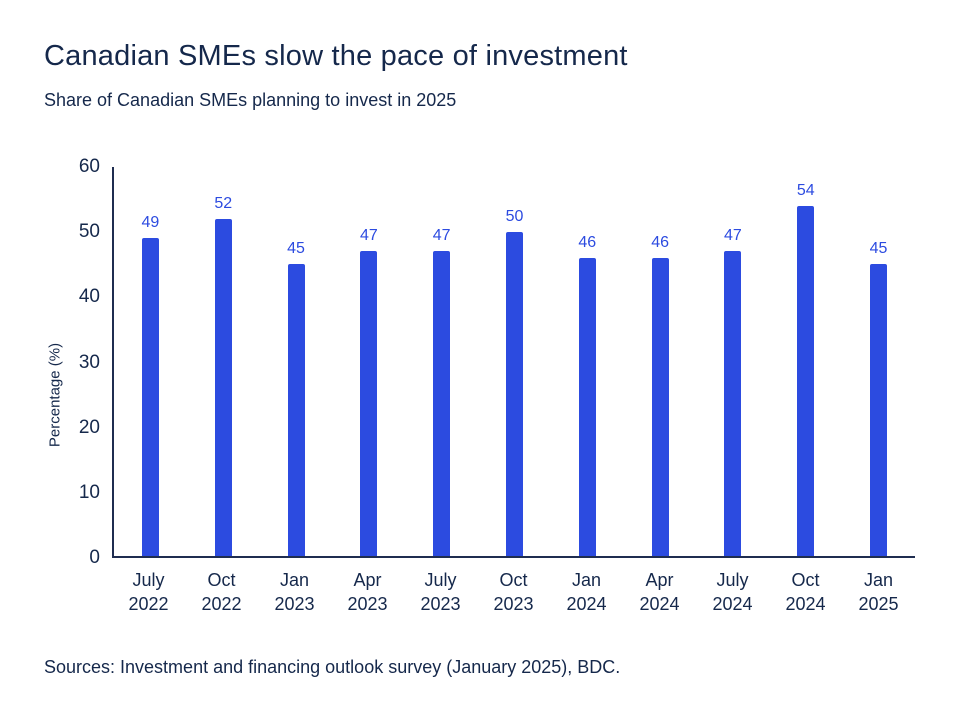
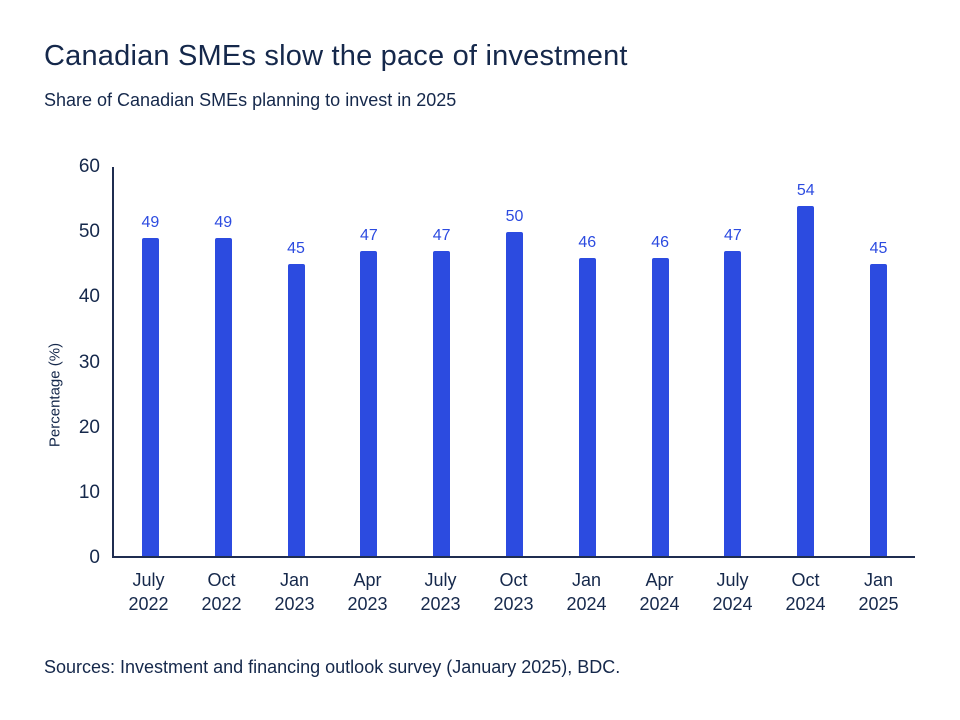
Oct 2022: 52 -> 49
